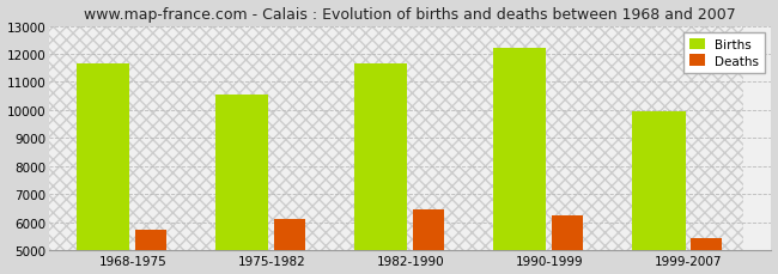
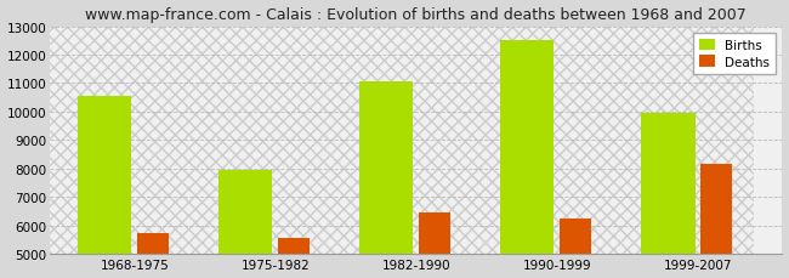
Births/1968-1975: 11650 -> 10550
Births/1975-1982: 10550 -> 7950
Deaths/1975-1982: 6100 -> 5550
Births/1982-1990: 11650 -> 11050
Births/1990-1999: 12200 -> 12500
Deaths/1999-2007: 5450 -> 8150
